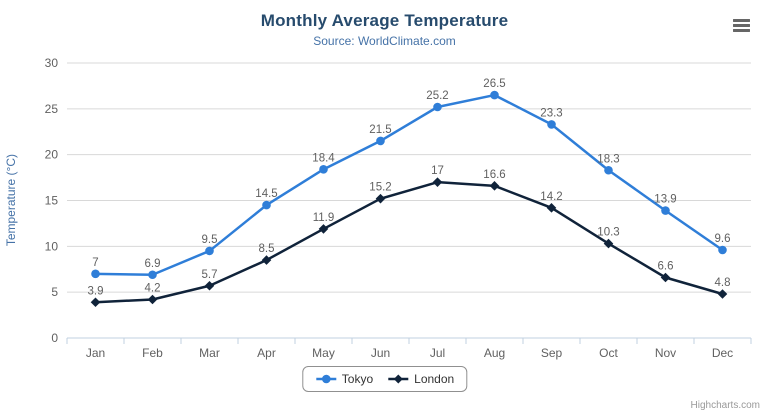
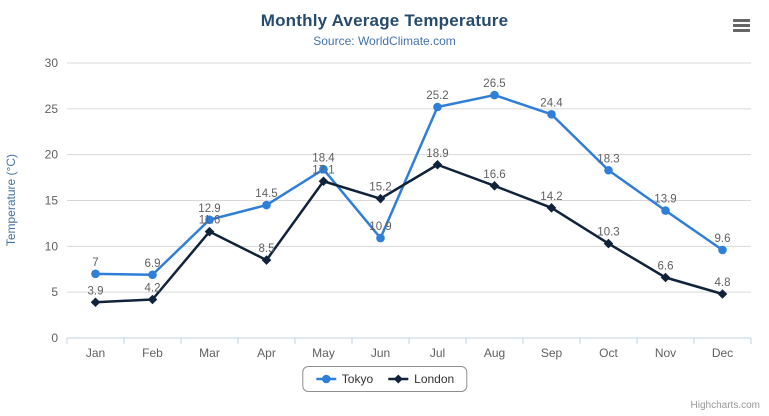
Tokyo/Mar: 9.5 -> 12.9
London/Mar: 5.7 -> 11.6
London/May: 11.9 -> 17.1
Tokyo/Jun: 21.5 -> 10.9
London/Jul: 17 -> 18.9
Tokyo/Sep: 23.3 -> 24.4
